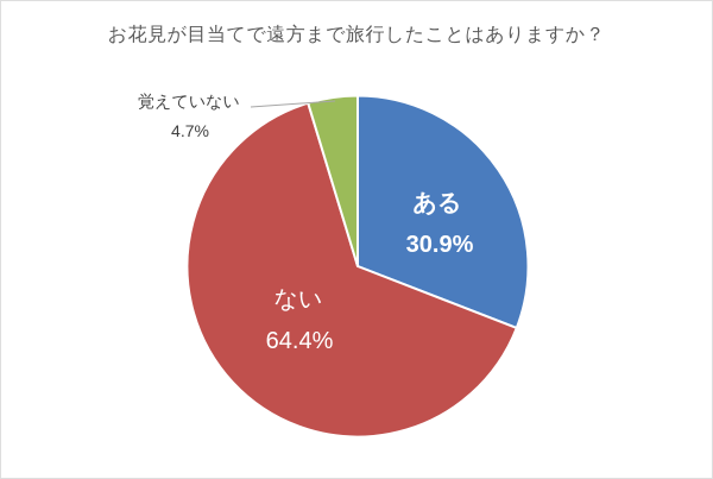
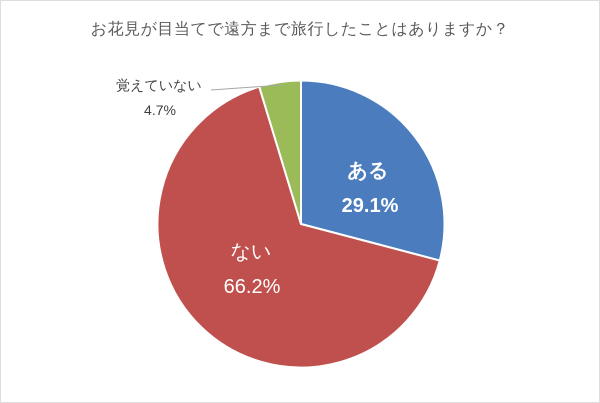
ある: 30.9% -> 29.1%
ない: 64.4% -> 66.2%
